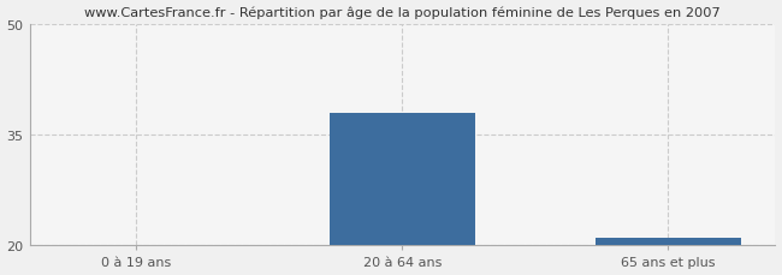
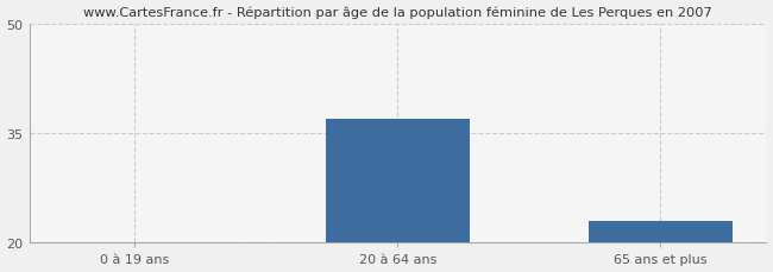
20 à 64 ans: 38 -> 37
65 ans et plus: 21 -> 23
